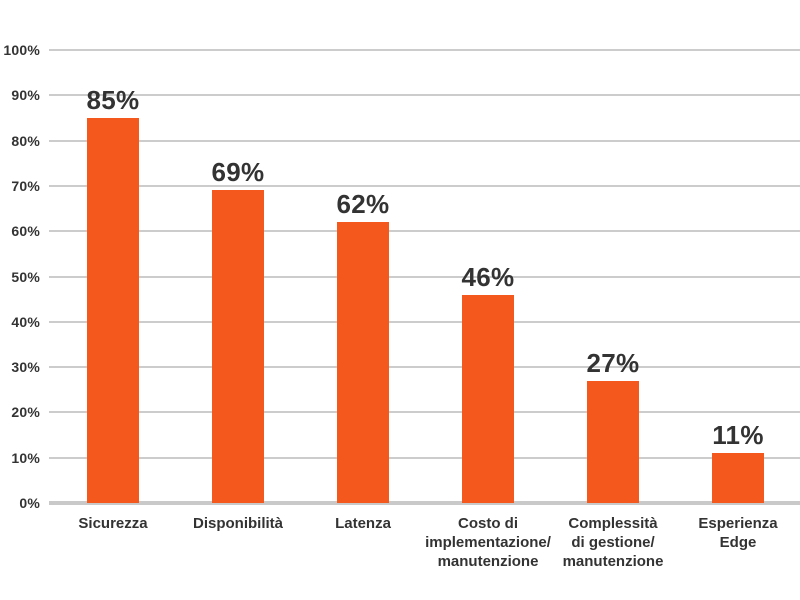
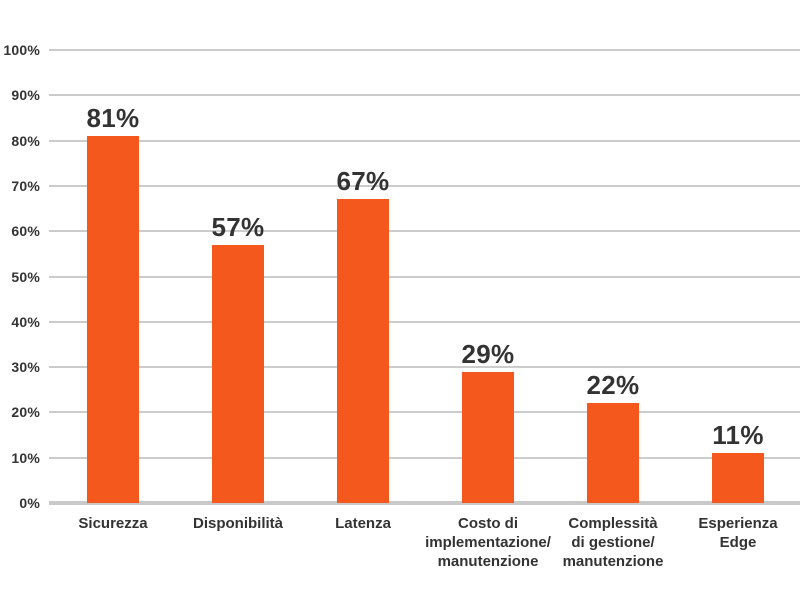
Sicurezza: 85% -> 81%
Disponibilità: 69% -> 57%
Latenza: 62% -> 67%
Costo di implementazione/ manutenzione: 46% -> 29%
Complessità di gestione/ manutenzione: 27% -> 22%
